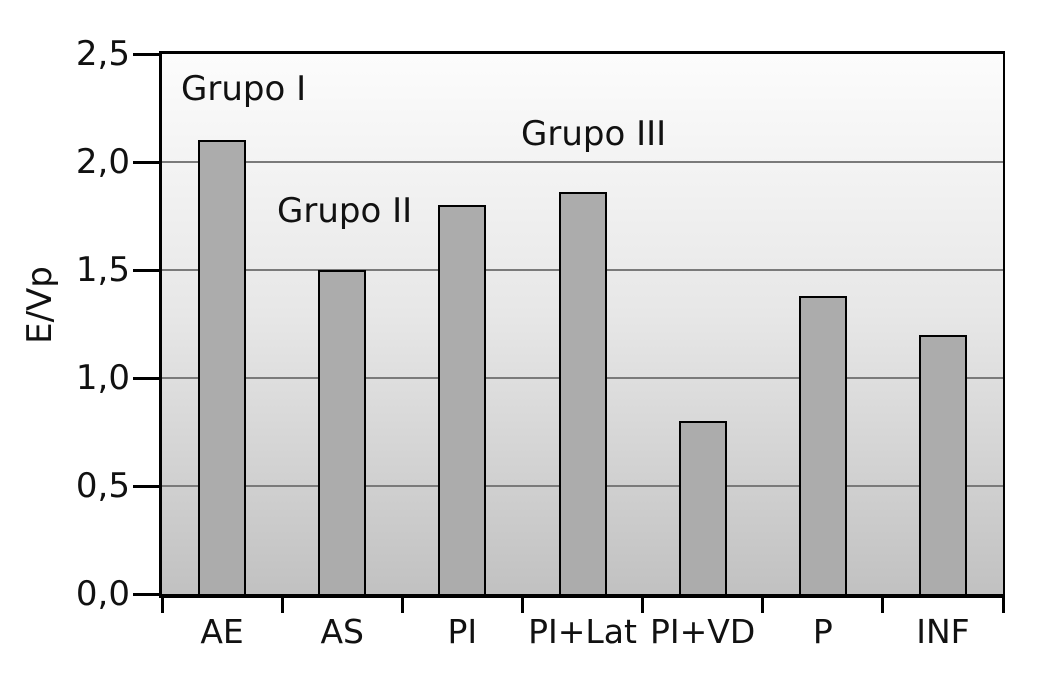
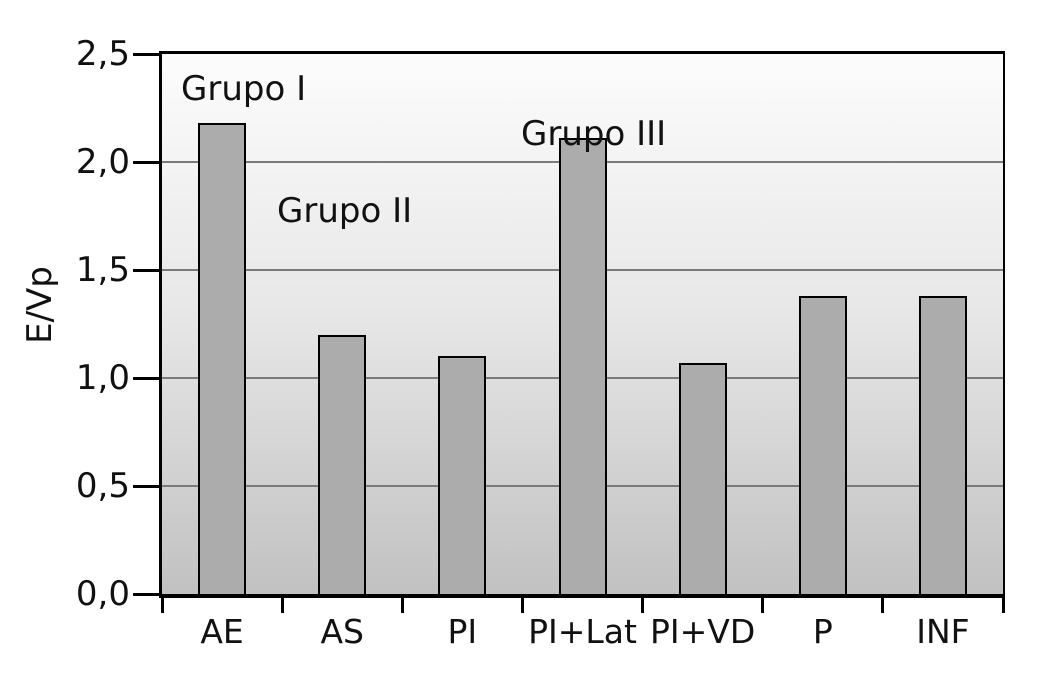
AE: 2,10 -> 2,18
AS: 1,50 -> 1,20
PI: 1,80 -> 1,10
PI+Lat: 1,86 -> 2,11
PI+VD: 0,80 -> 1,07
INF: 1,20 -> 1,38
